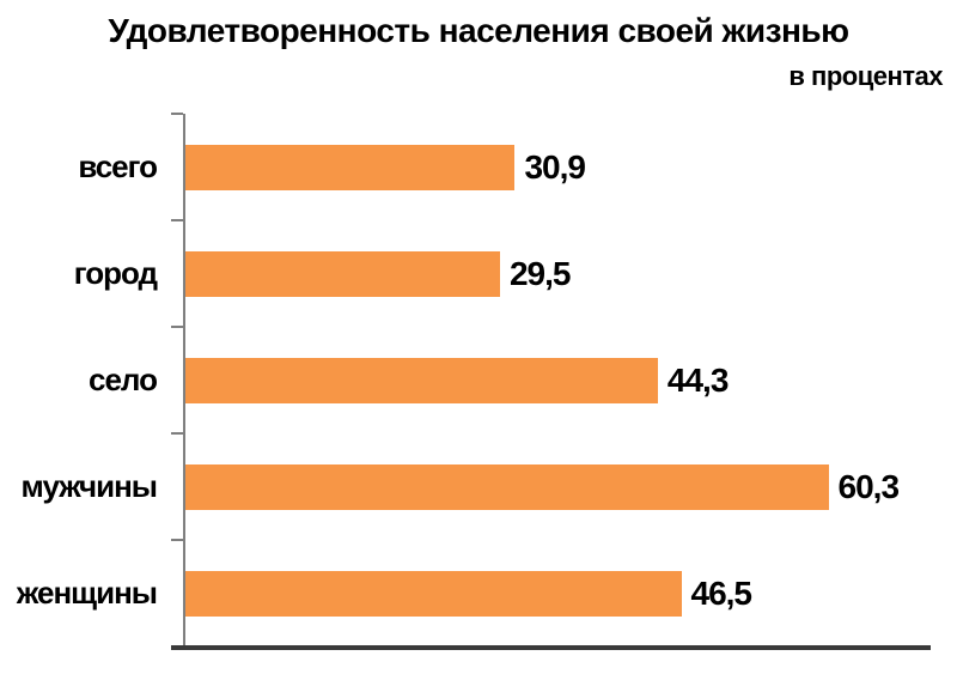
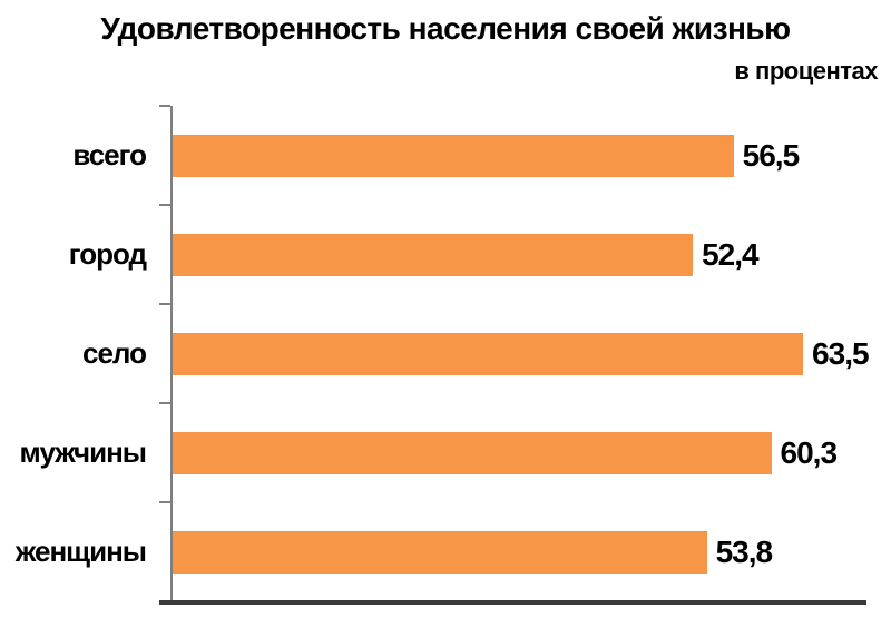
всего: 30,9 -> 56,5
город: 29,5 -> 52,4
село: 44,3 -> 63,5
женщины: 46,5 -> 53,8
